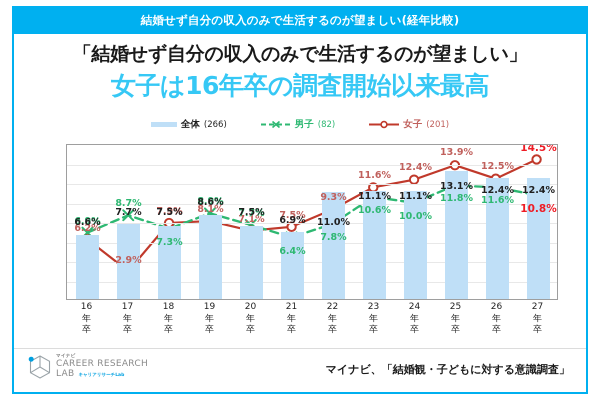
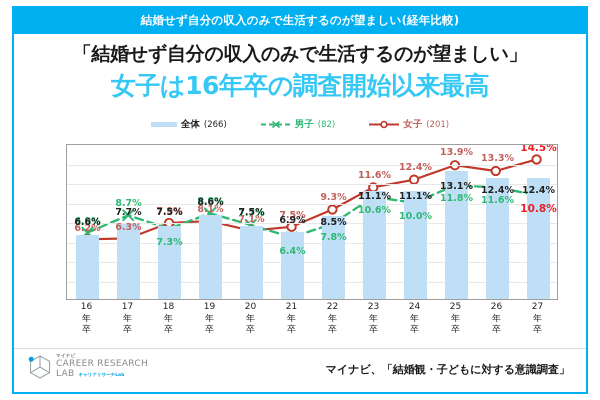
女子/17 年 卒: 2.9% -> 6.3%
全体/22 年 卒: 11.0% -> 8.5%
女子/26 年 卒: 12.5% -> 13.3%
